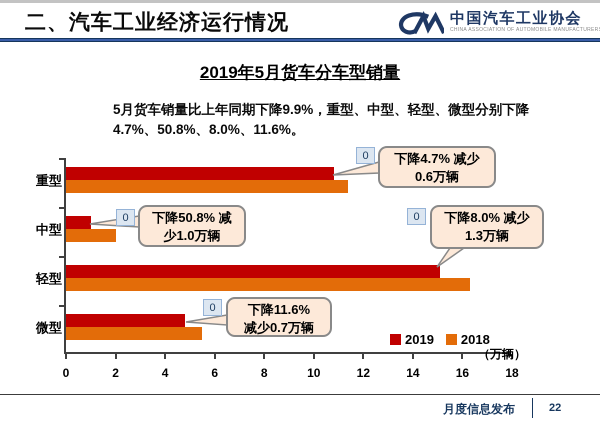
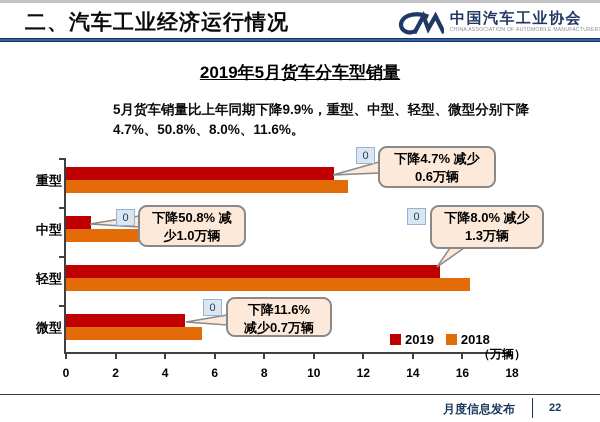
2018/中型: 2.0 -> 4.3
